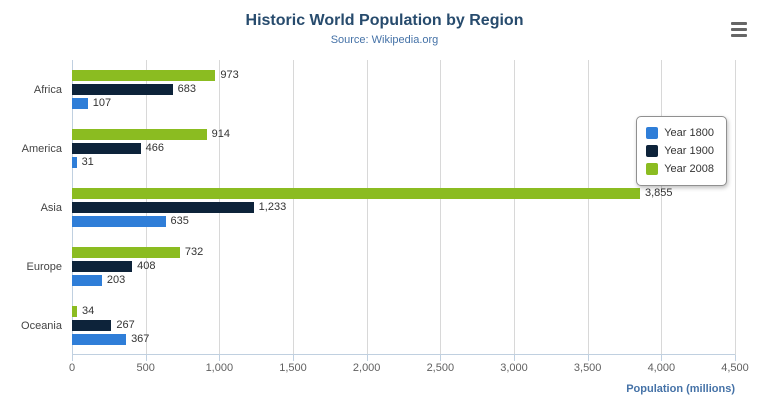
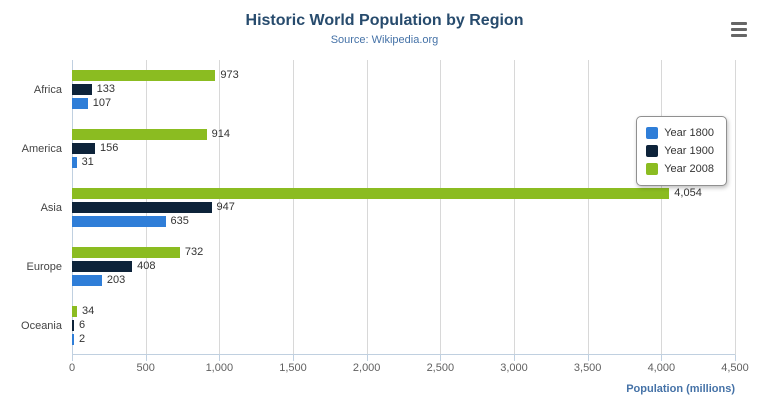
Year 1900/Africa: 683 -> 133
Year 1900/America: 466 -> 156
Year 1900/Asia: 1,233 -> 947
Year 2008/Asia: 3,855 -> 4,054
Year 1800/Oceania: 367 -> 2
Year 1900/Oceania: 267 -> 6
